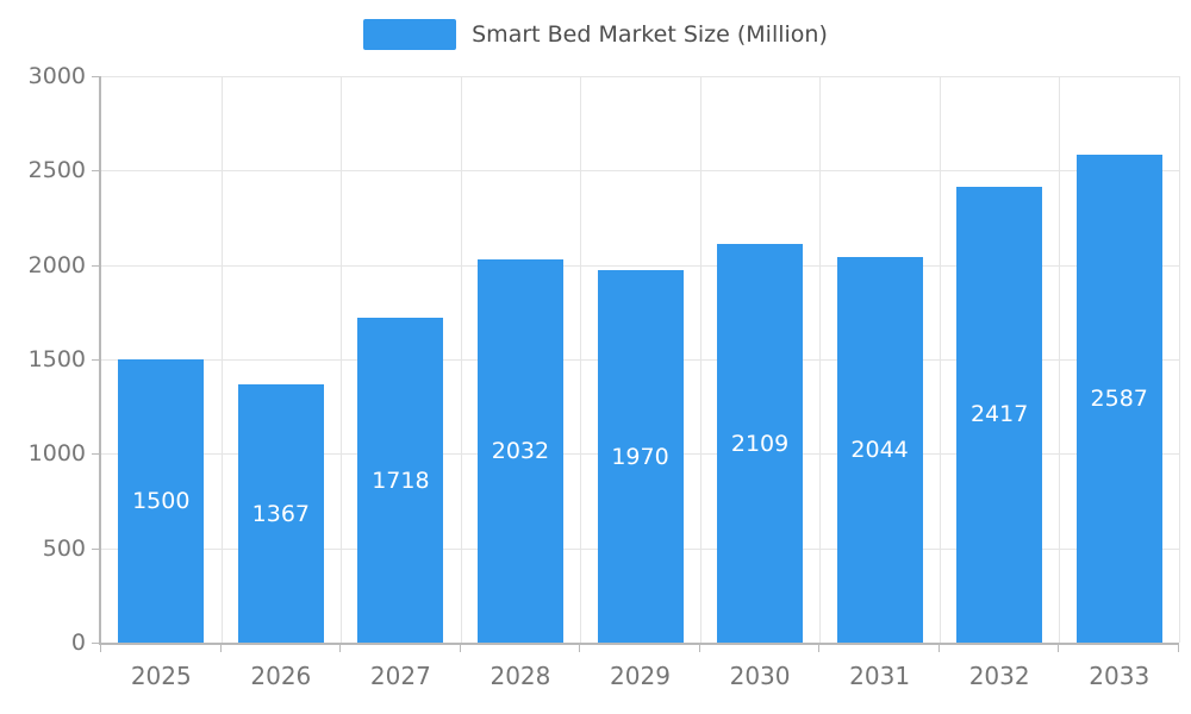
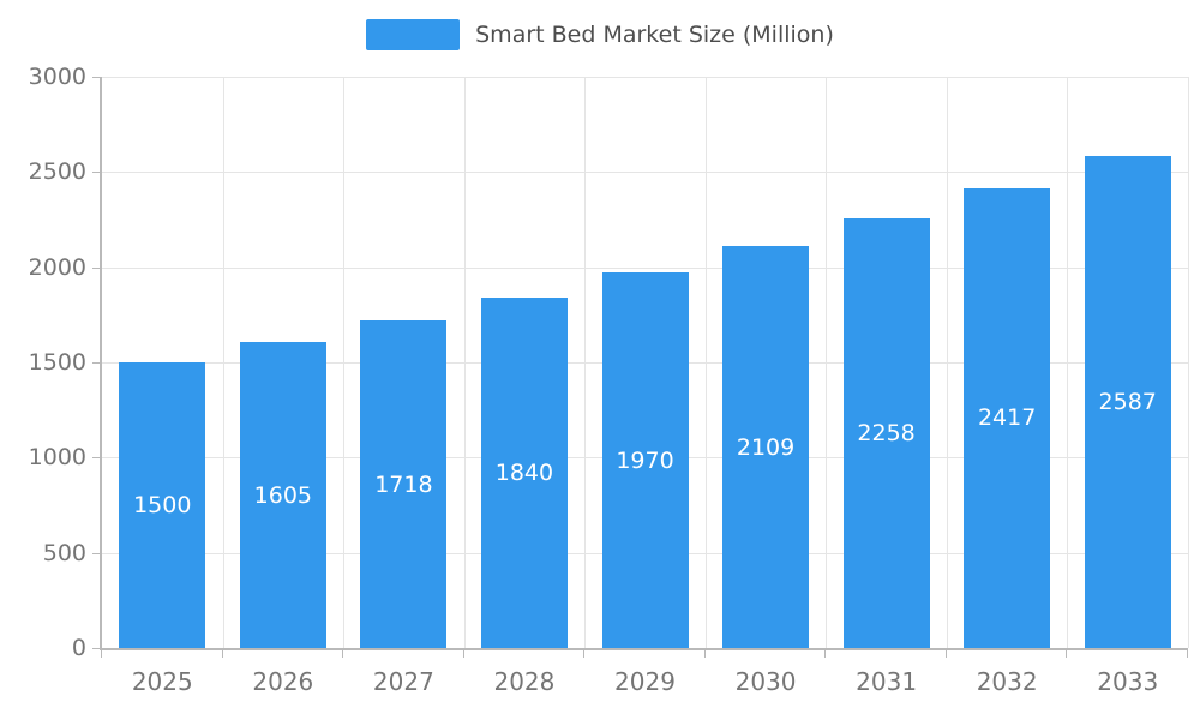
2026: 1367 -> 1605
2028: 2032 -> 1840
2031: 2044 -> 2258
